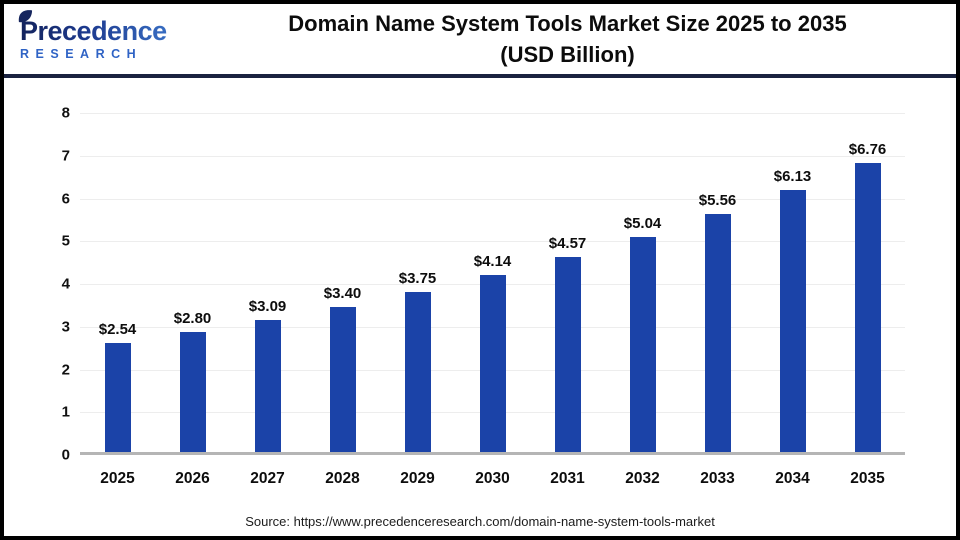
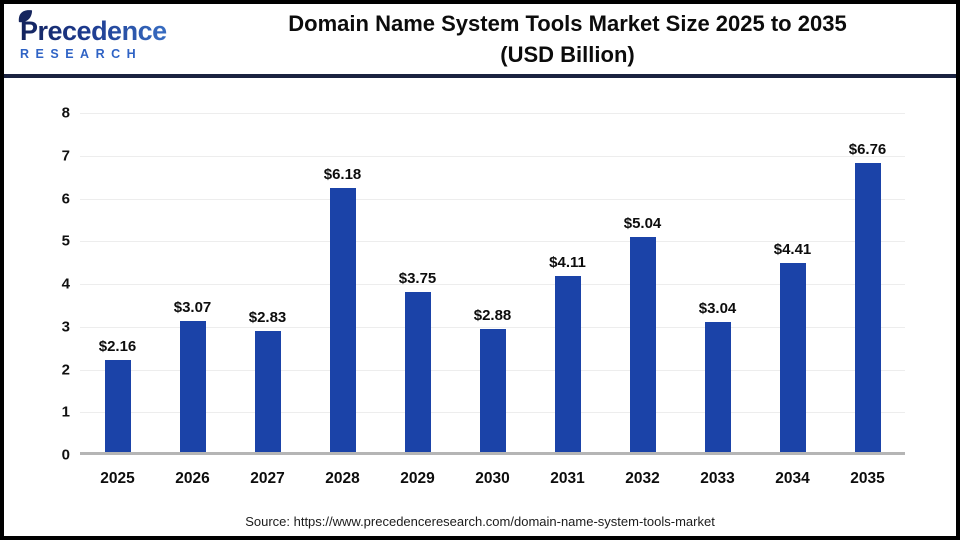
2025: $2.54 -> $2.16
2026: $2.80 -> $3.07
2027: $3.09 -> $2.83
2028: $3.40 -> $6.18
2030: $4.14 -> $2.88
2031: $4.57 -> $4.11
2033: $5.56 -> $3.04
2034: $6.13 -> $4.41
